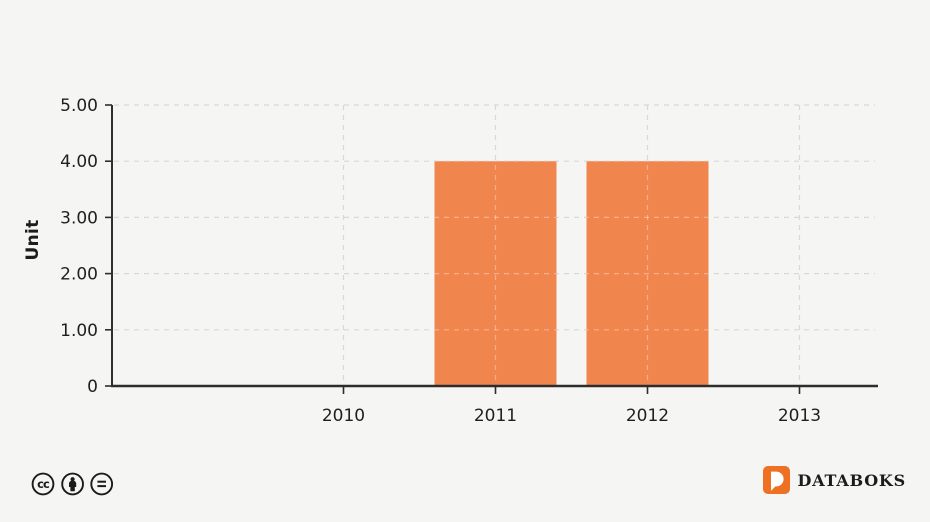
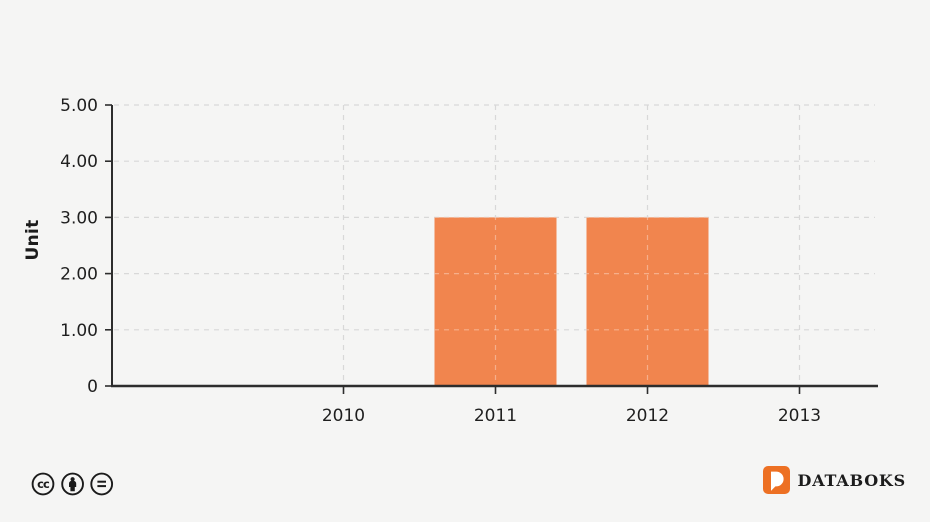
2011: 4 -> 3
2012: 4 -> 3
